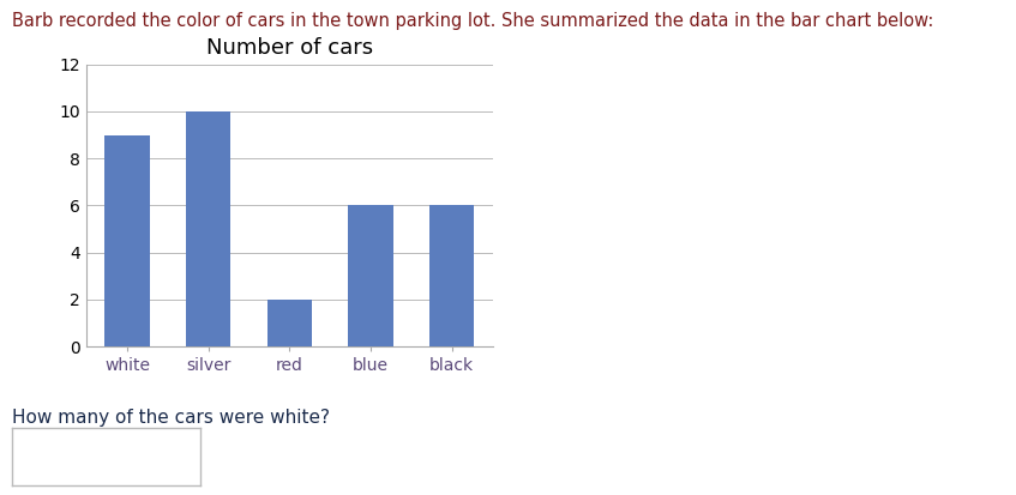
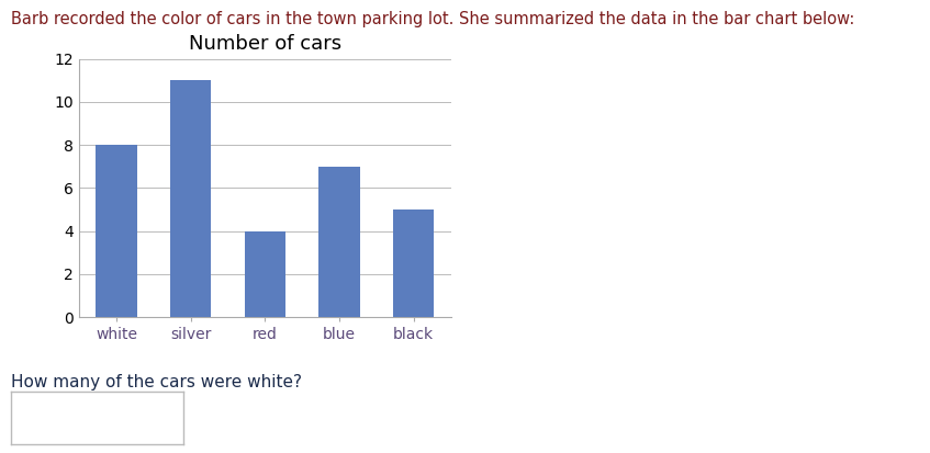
white: 9 -> 8
silver: 10 -> 11
red: 2 -> 4
blue: 6 -> 7
black: 6 -> 5
